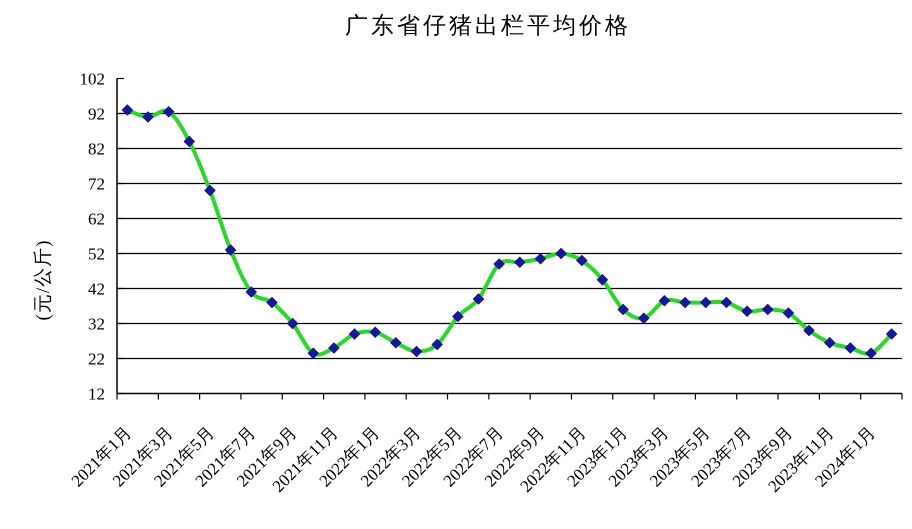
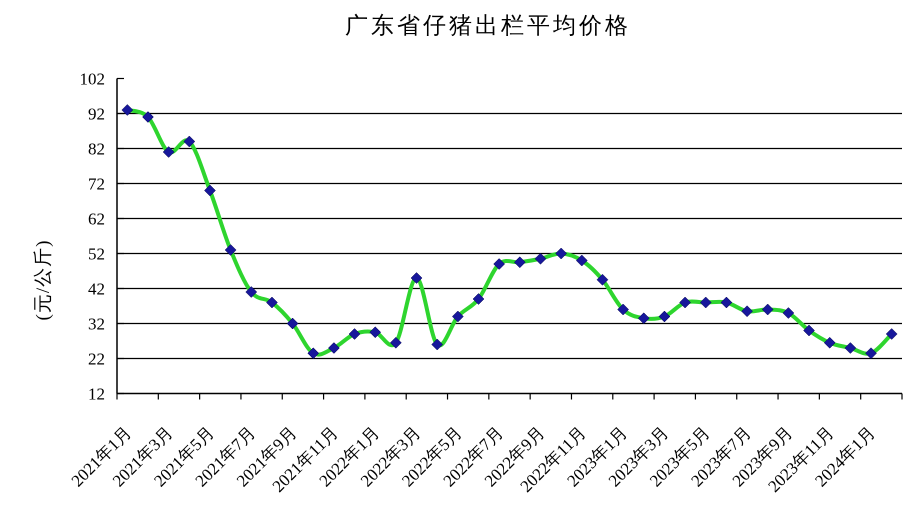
2021年3月: 92 -> 81
2022年3月: 24 -> 45
2023年3月: 38 -> 34
